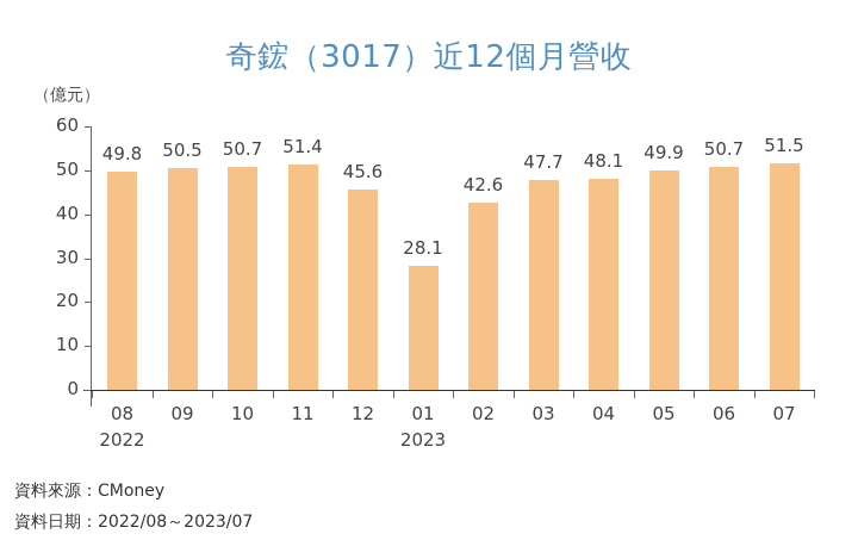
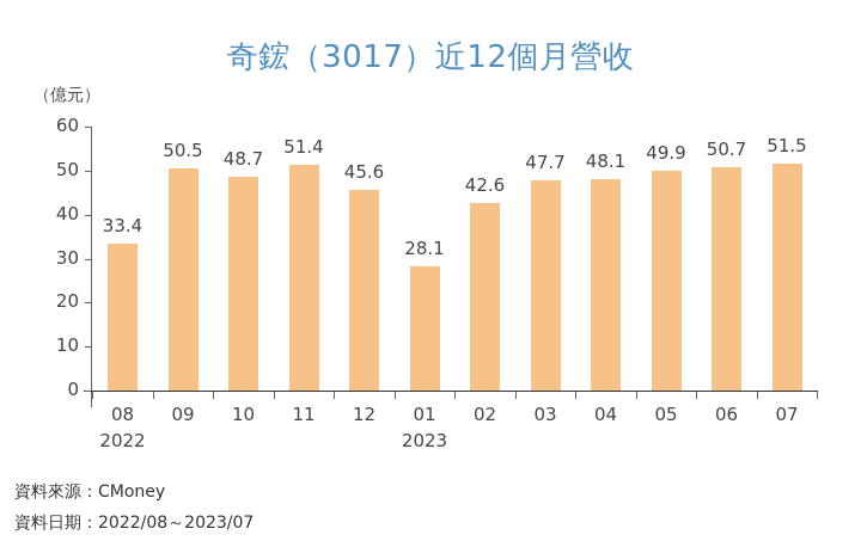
08: 49.8 -> 33.4
10: 50.7 -> 48.7
